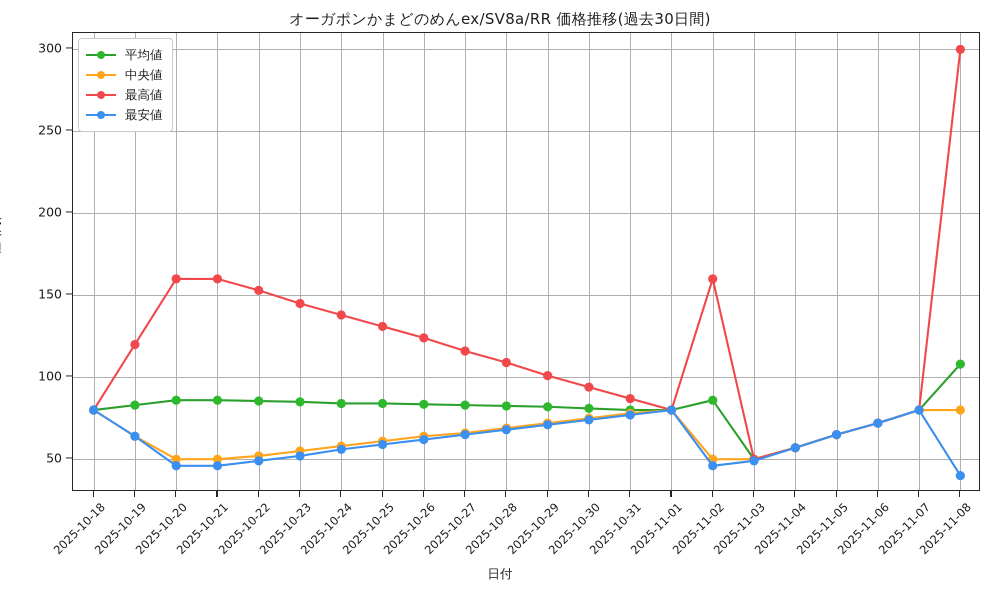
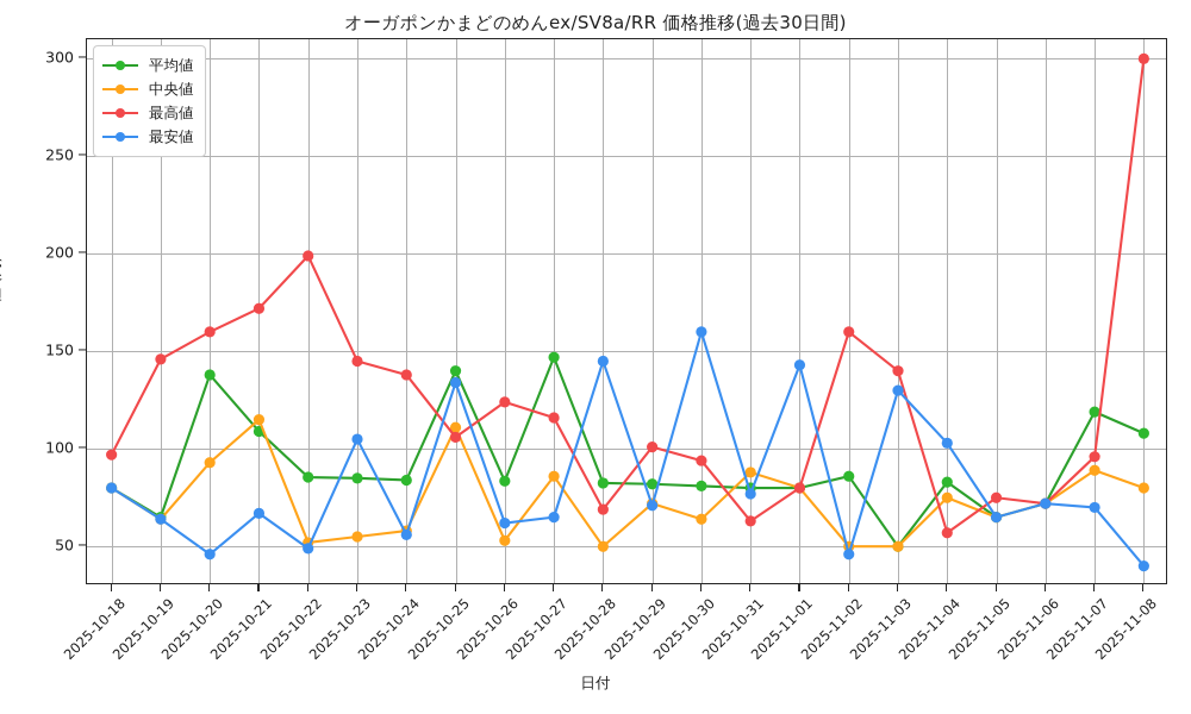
最高値/2025-10-18: 80 -> 97
平均値/2025-10-19: 83 -> 65
最高値/2025-10-19: 120 -> 146
平均値/2025-10-20: 86 -> 138
中央値/2025-10-20: 50 -> 93
平均値/2025-10-21: 86 -> 109
中央値/2025-10-21: 50 -> 115
最高値/2025-10-21: 160 -> 172
最安値/2025-10-21: 46 -> 67
最高値/2025-10-22: 153 -> 199
最安値/2025-10-23: 52 -> 105
平均値/2025-10-25: 84 -> 140
中央値/2025-10-25: 61 -> 111
最高値/2025-10-25: 131 -> 106
最安値/2025-10-25: 59 -> 134
中央値/2025-10-26: 64 -> 53
平均値/2025-10-27: 83 -> 147
中央値/2025-10-27: 66 -> 86
中央値/2025-10-28: 69 -> 50
最高値/2025-10-28: 109 -> 69
最安値/2025-10-28: 68 -> 145
中央値/2025-10-30: 75 -> 64
最安値/2025-10-30: 74 -> 160
中央値/2025-10-31: 78 -> 88
最高値/2025-10-31: 87 -> 63
最安値/2025-11-01: 80 -> 143
最高値/2025-11-03: 50 -> 140
最安値/2025-11-03: 49 -> 130
平均値/2025-11-04: 57 -> 83
中央値/2025-11-04: 57 -> 75
最安値/2025-11-04: 57 -> 103
最高値/2025-11-05: 65 -> 75
平均値/2025-11-07: 80 -> 119
中央値/2025-11-07: 80 -> 89
最高値/2025-11-07: 80 -> 96
最安値/2025-11-07: 80 -> 70
